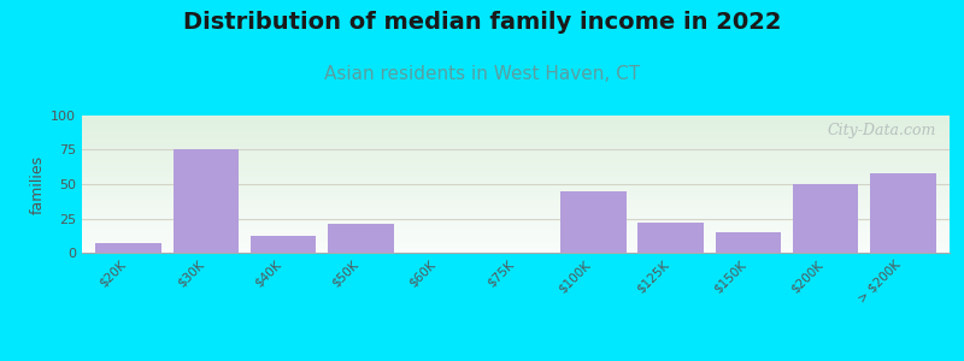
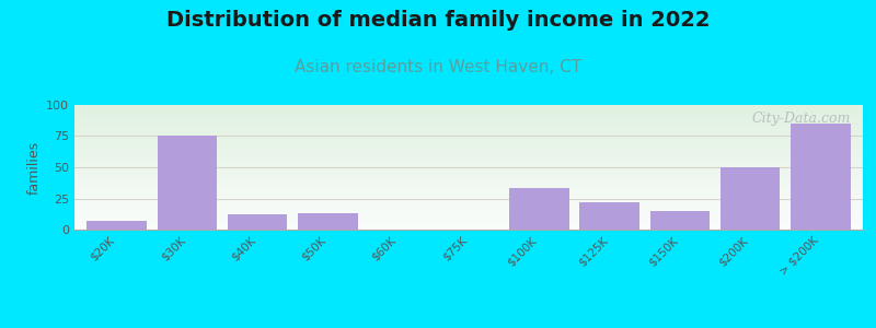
$50K: 21 -> 13
$100K: 45 -> 33
> $200K: 58 -> 85
